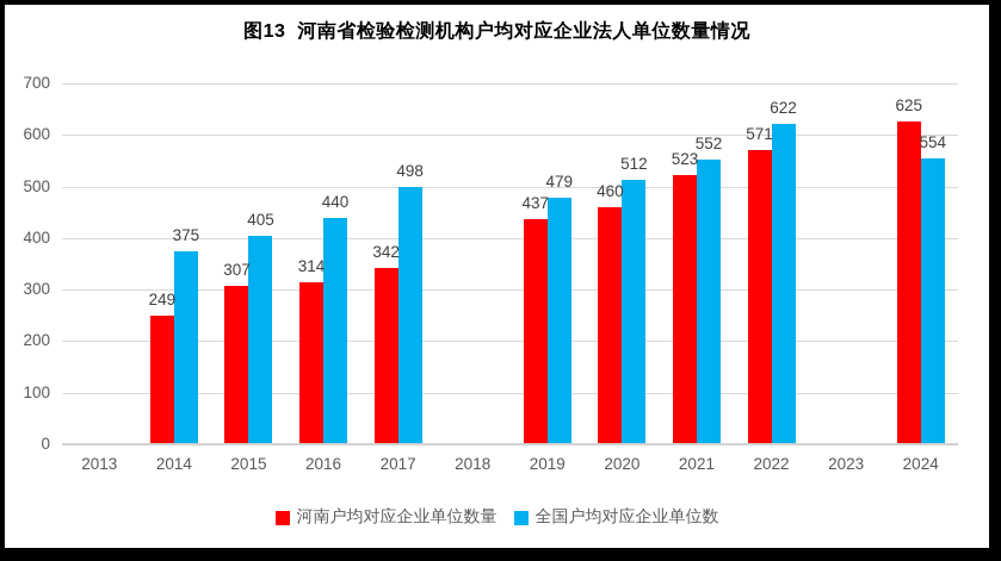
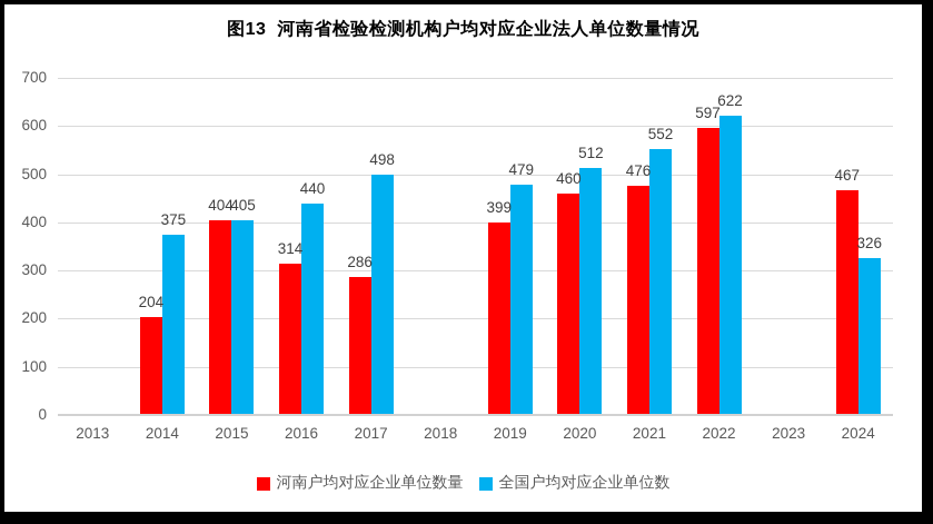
河南户均对应企业单位数量/2014: 249 -> 204
河南户均对应企业单位数量/2015: 307 -> 404
河南户均对应企业单位数量/2017: 342 -> 286
河南户均对应企业单位数量/2019: 437 -> 399
河南户均对应企业单位数量/2021: 523 -> 476
河南户均对应企业单位数量/2022: 571 -> 597
河南户均对应企业单位数量/2024: 625 -> 467
全国户均对应企业单位数/2024: 554 -> 326
